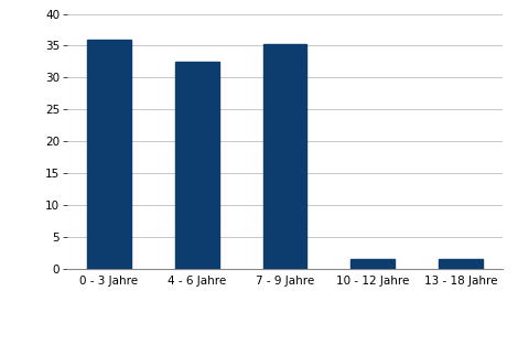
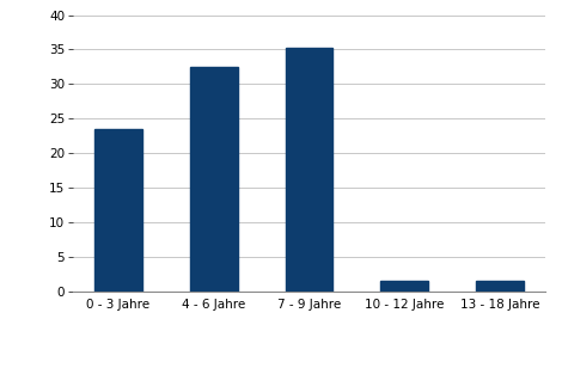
0 - 3 Jahre: 36.0 -> 23.5
